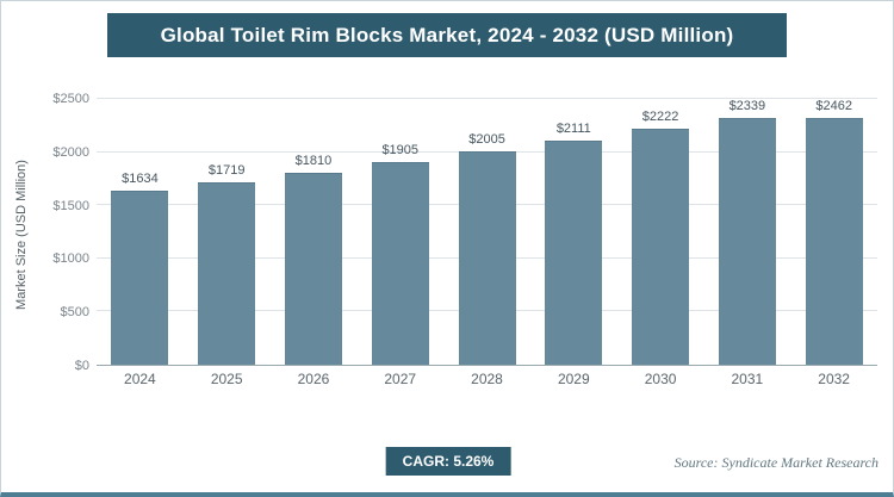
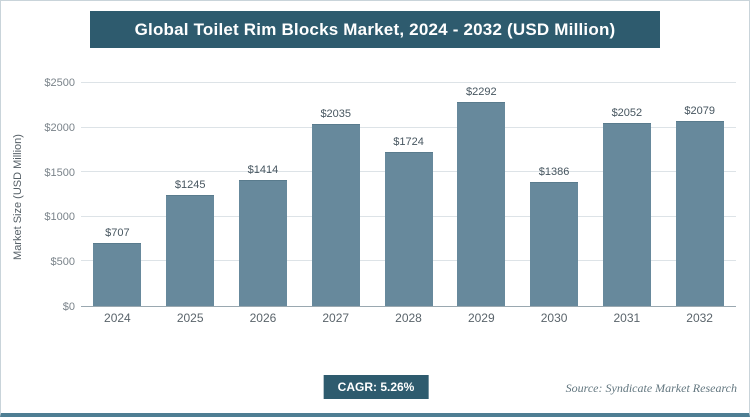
2024: $1634 -> $707
2025: $1719 -> $1245
2026: $1810 -> $1414
2027: $1905 -> $2035
2028: $2005 -> $1724
2029: $2111 -> $2292
2030: $2222 -> $1386
2031: $2339 -> $2052
2032: $2462 -> $2079
